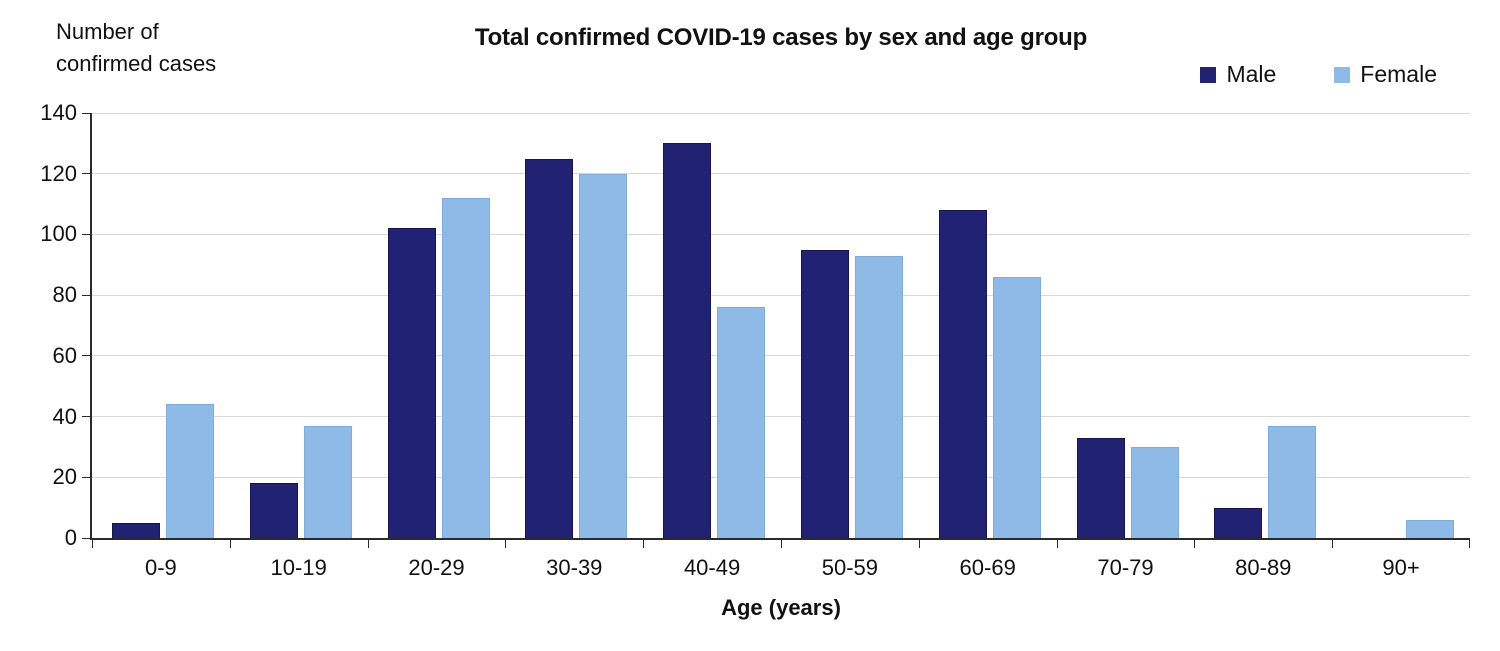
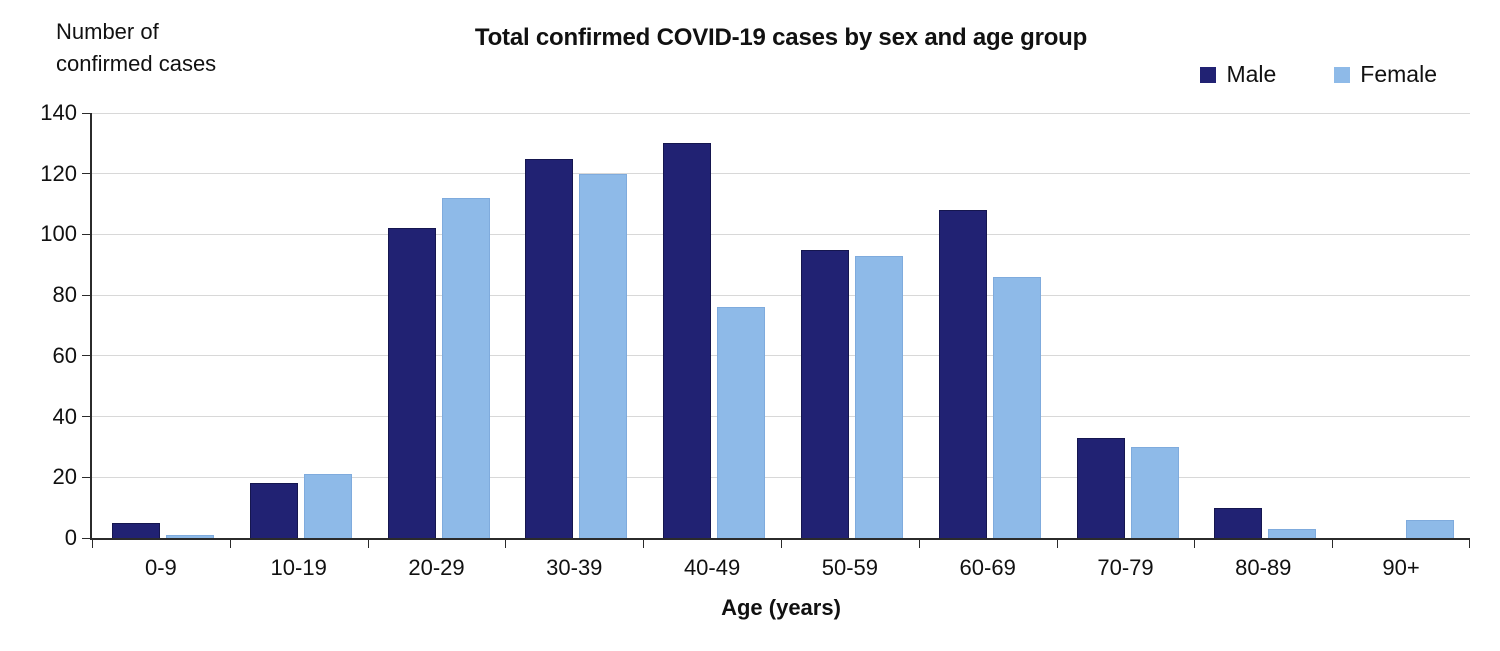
Female/0-9: 44 -> 1
Female/10-19: 37 -> 21
Female/80-89: 37 -> 3
